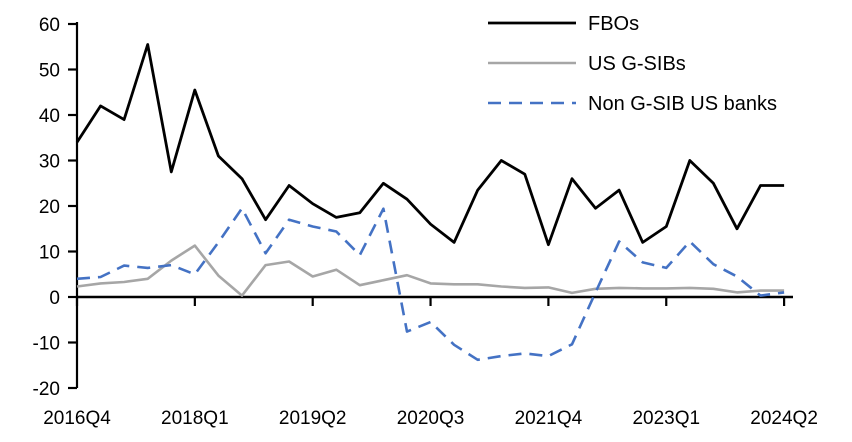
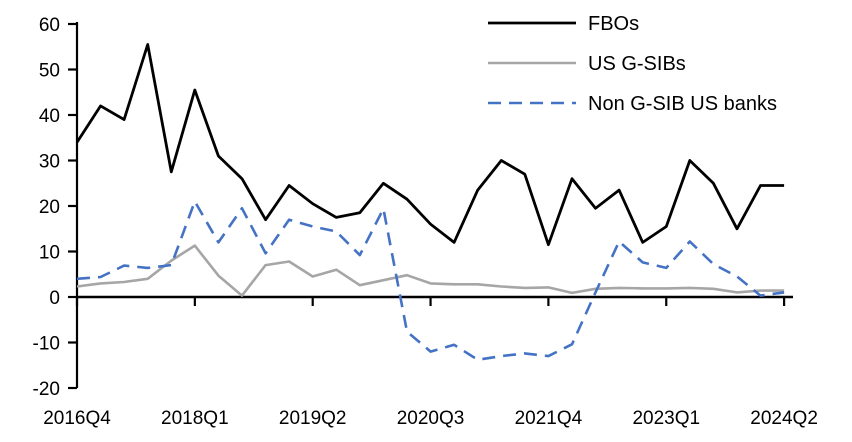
Non G-SIB US banks/2018Q1: 5 -> 21
Non G-SIB US banks/2020Q3: -6 -> -12
